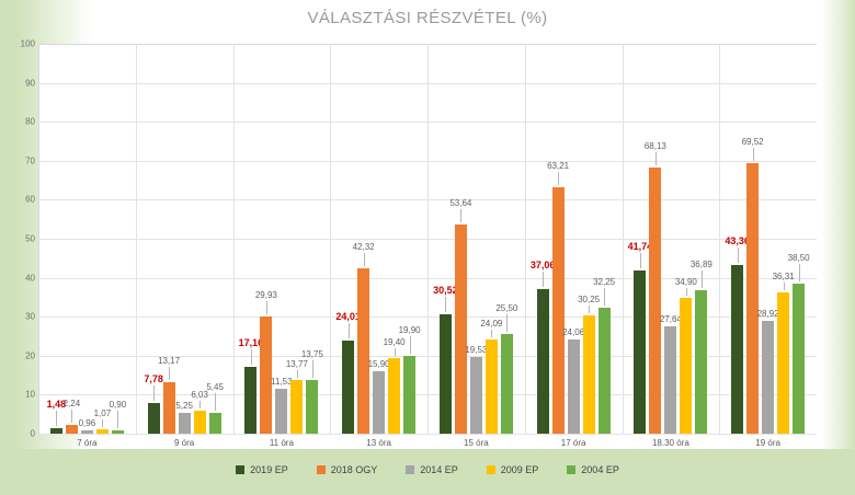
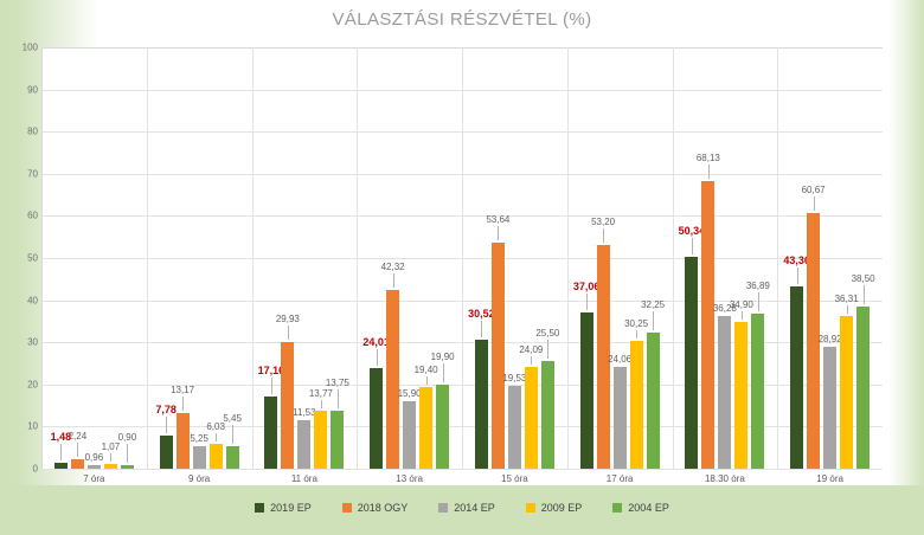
2018 OGY/17 óra: 63,21 -> 53,20
2019 EP/18.30 óra: 41,74 -> 50,34
2014 EP/18.30 óra: 27,64 -> 36,28
2018 OGY/19 óra: 69,52 -> 60,67
